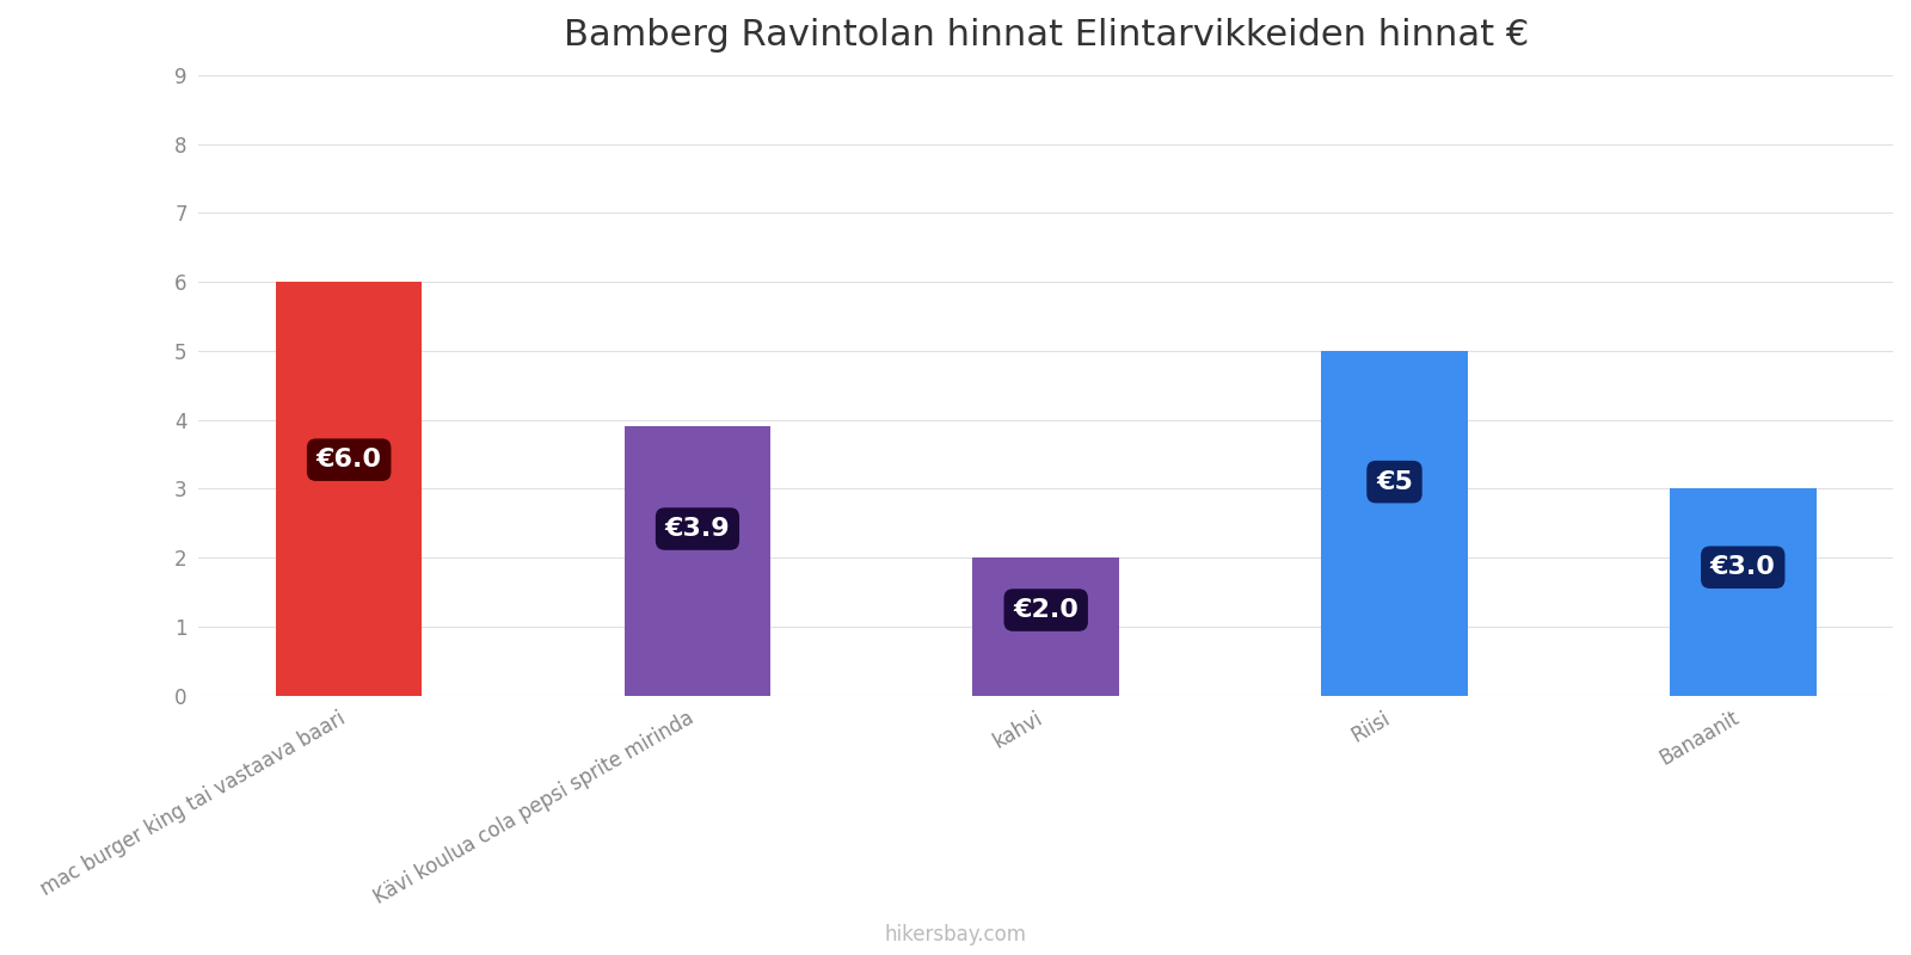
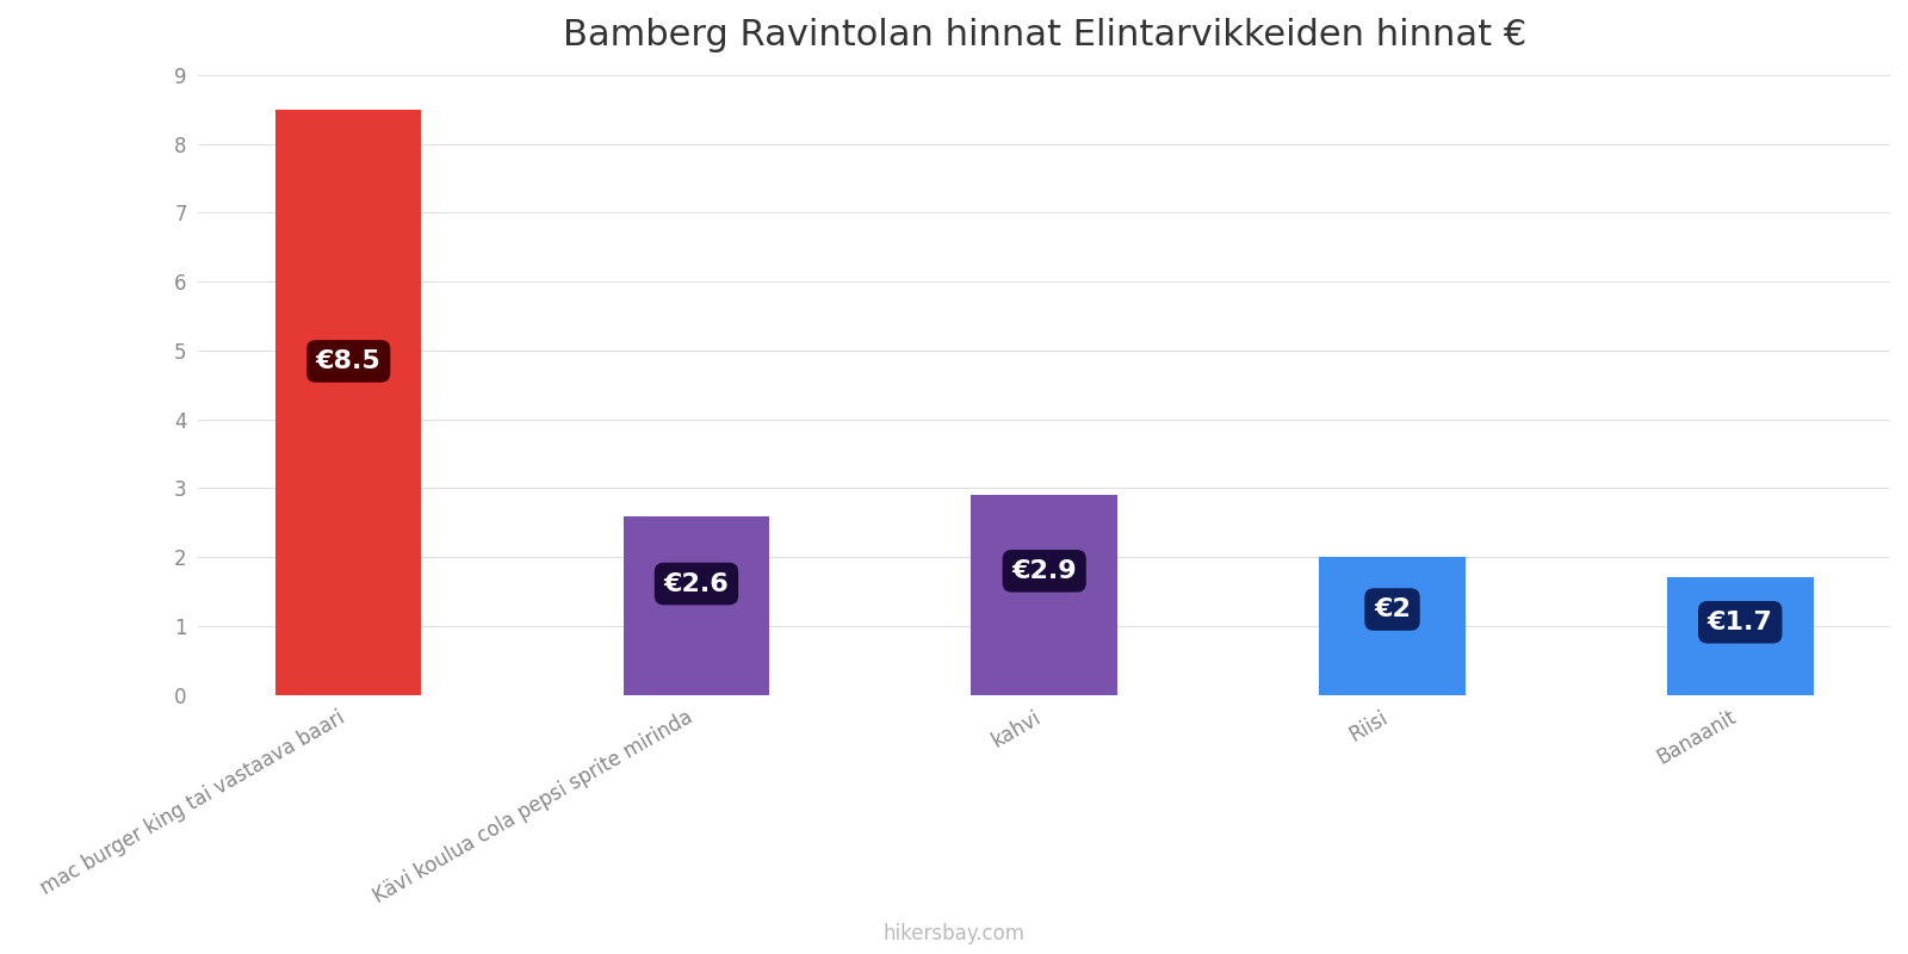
mac burger king tai vastaava baari: €6.0 -> €8.5
Kävi koulua cola pepsi sprite mirinda: €3.9 -> €2.6
kahvi: €2.0 -> €2.9
Riisi: €5 -> €2
Banaanit: €3.0 -> €1.7
